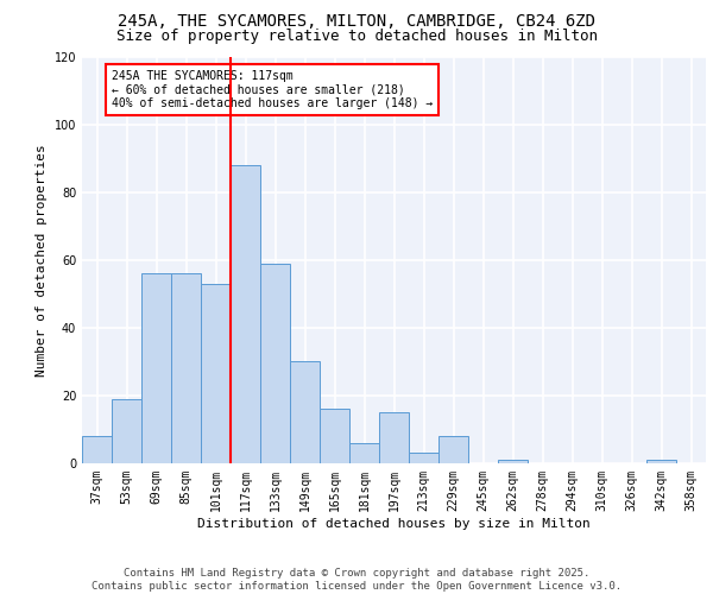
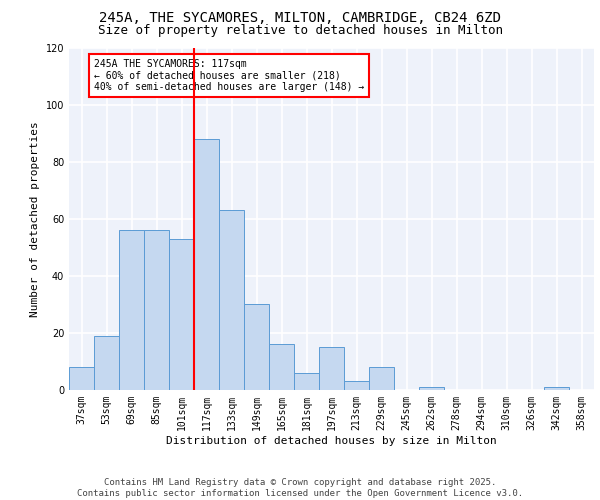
133sqm: 59 -> 63
